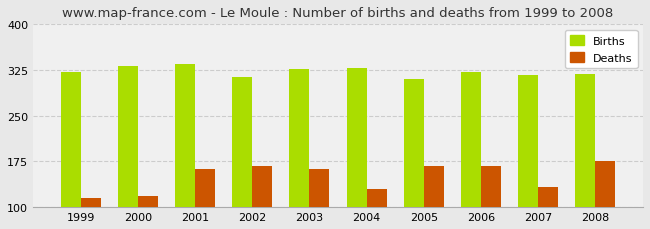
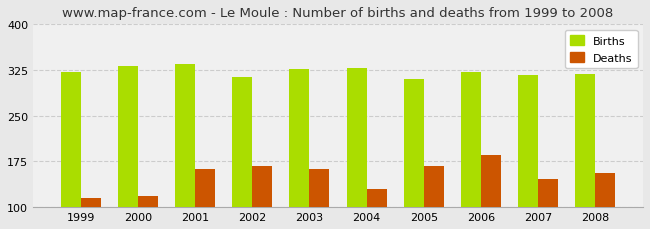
Deaths/2006: 167 -> 186
Deaths/2007: 133 -> 146
Deaths/2008: 175 -> 156
